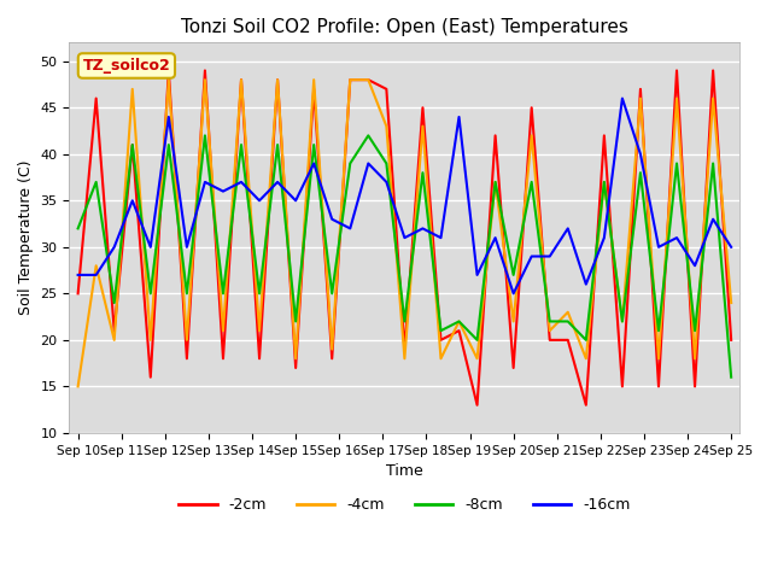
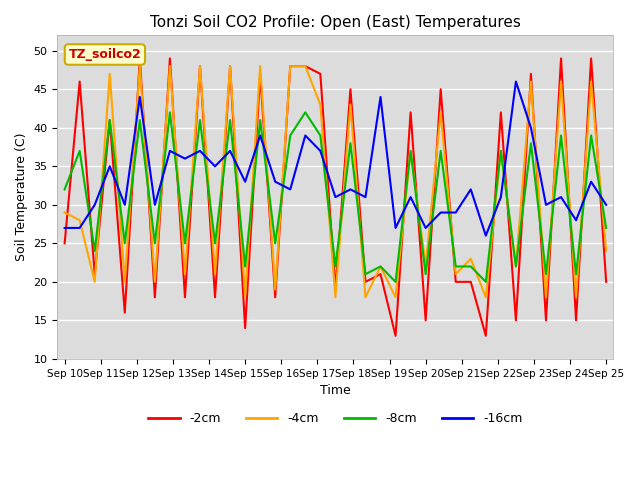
-4cm/Sep 10: 15 -> 29
-2cm/Sep 15: 17 -> 14
-16cm/Sep 15: 35 -> 33
-2cm/Sep 20: 17 -> 15
-8cm/Sep 20: 27 -> 21
-16cm/Sep 20: 25 -> 27
-8cm/Sep 25: 16 -> 27
